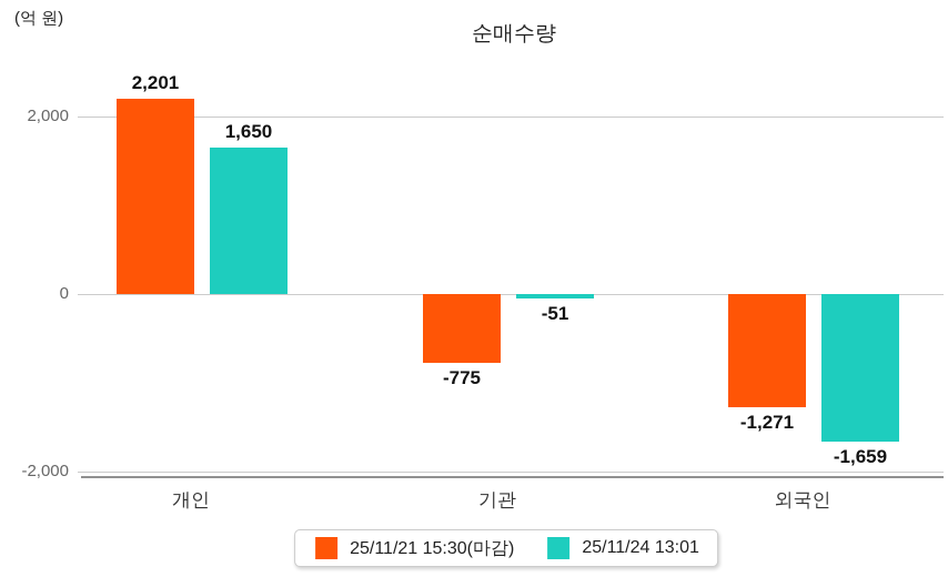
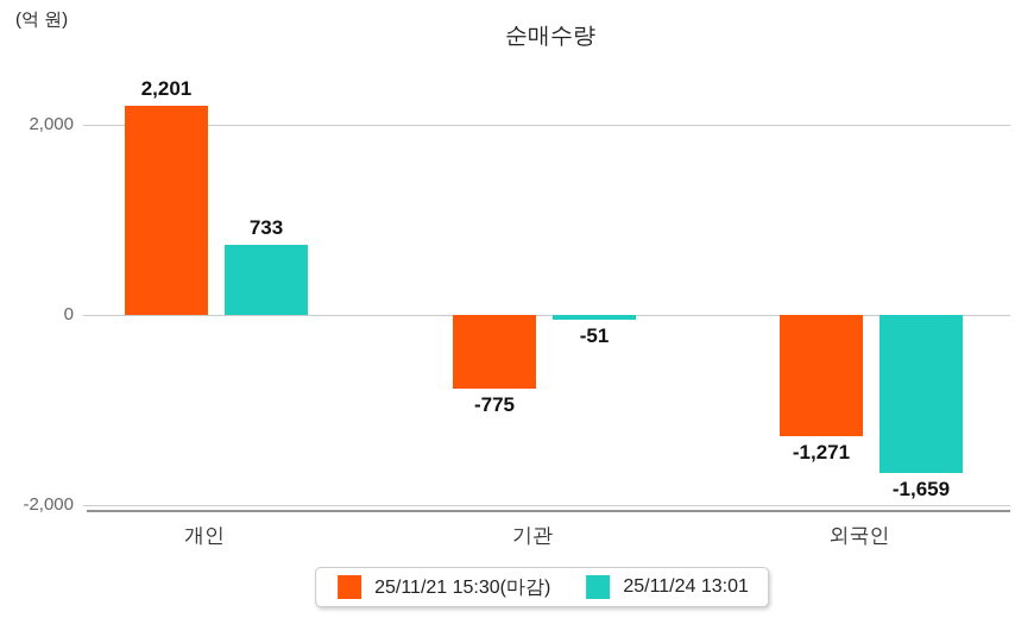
25/11/24 13:01/개인: 1,650 -> 733
